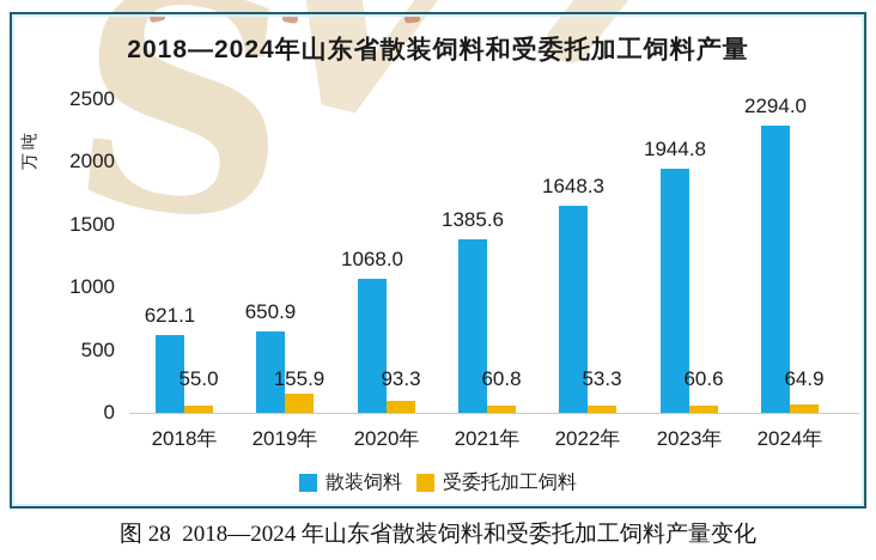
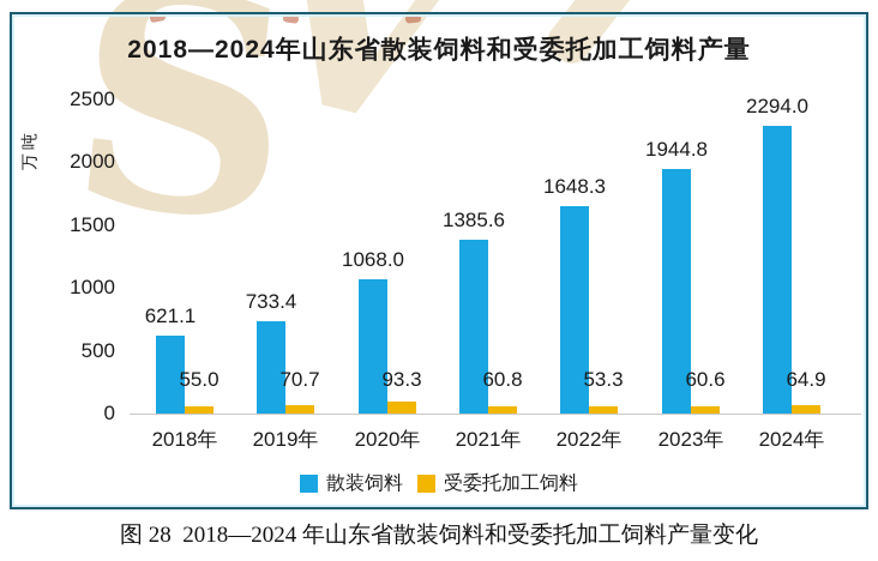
散装饲料/2019年: 650.9 -> 733.4
受委托加工饲料/2019年: 155.9 -> 70.7
